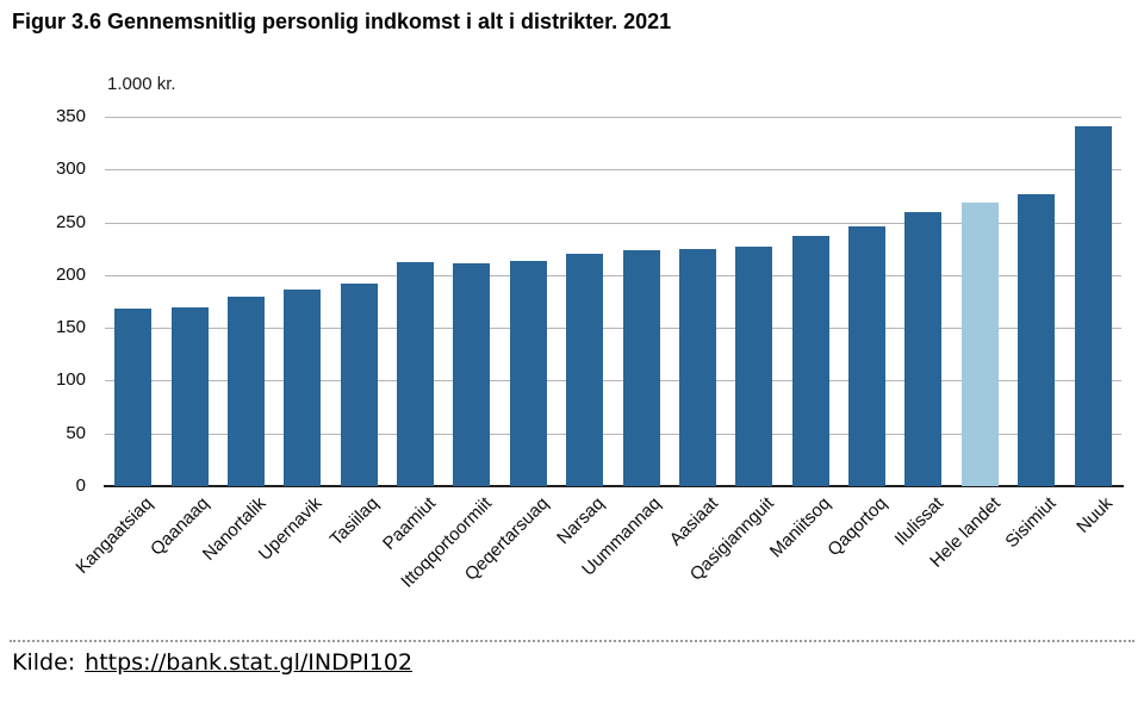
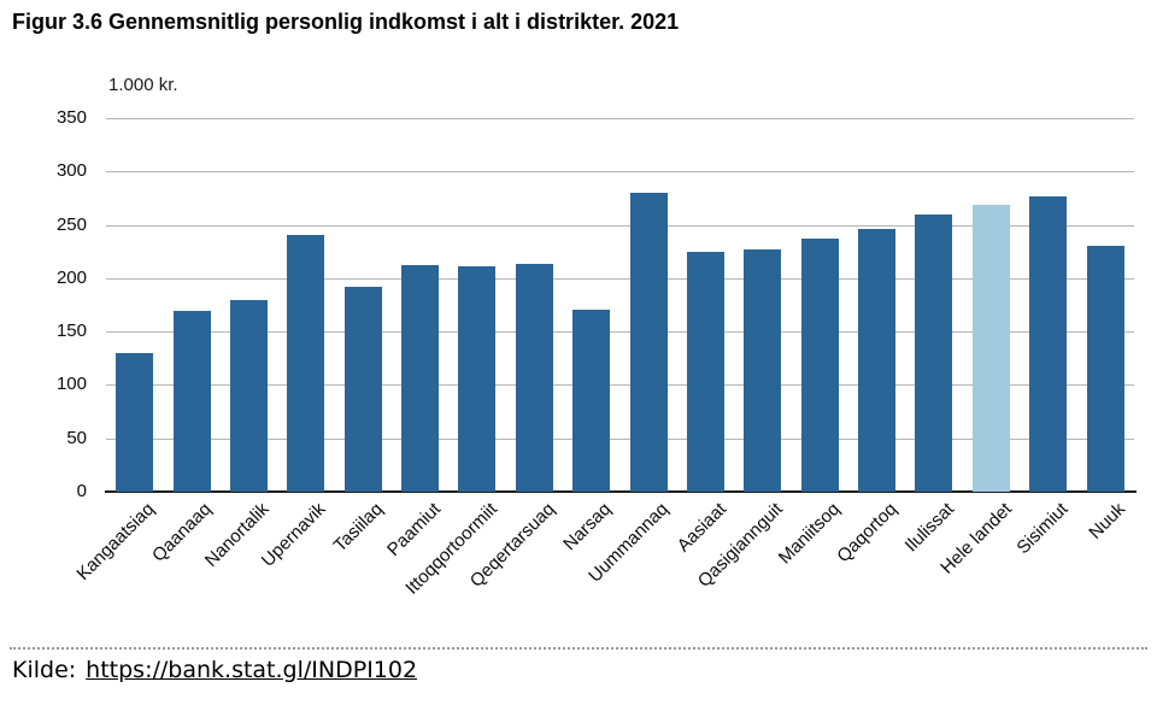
Kangaatsiaq: 170 -> 130
Upernavik: 190 -> 240
Narsaq: 220 -> 170
Uummannaq: 220 -> 280
Nuuk: 340 -> 230
